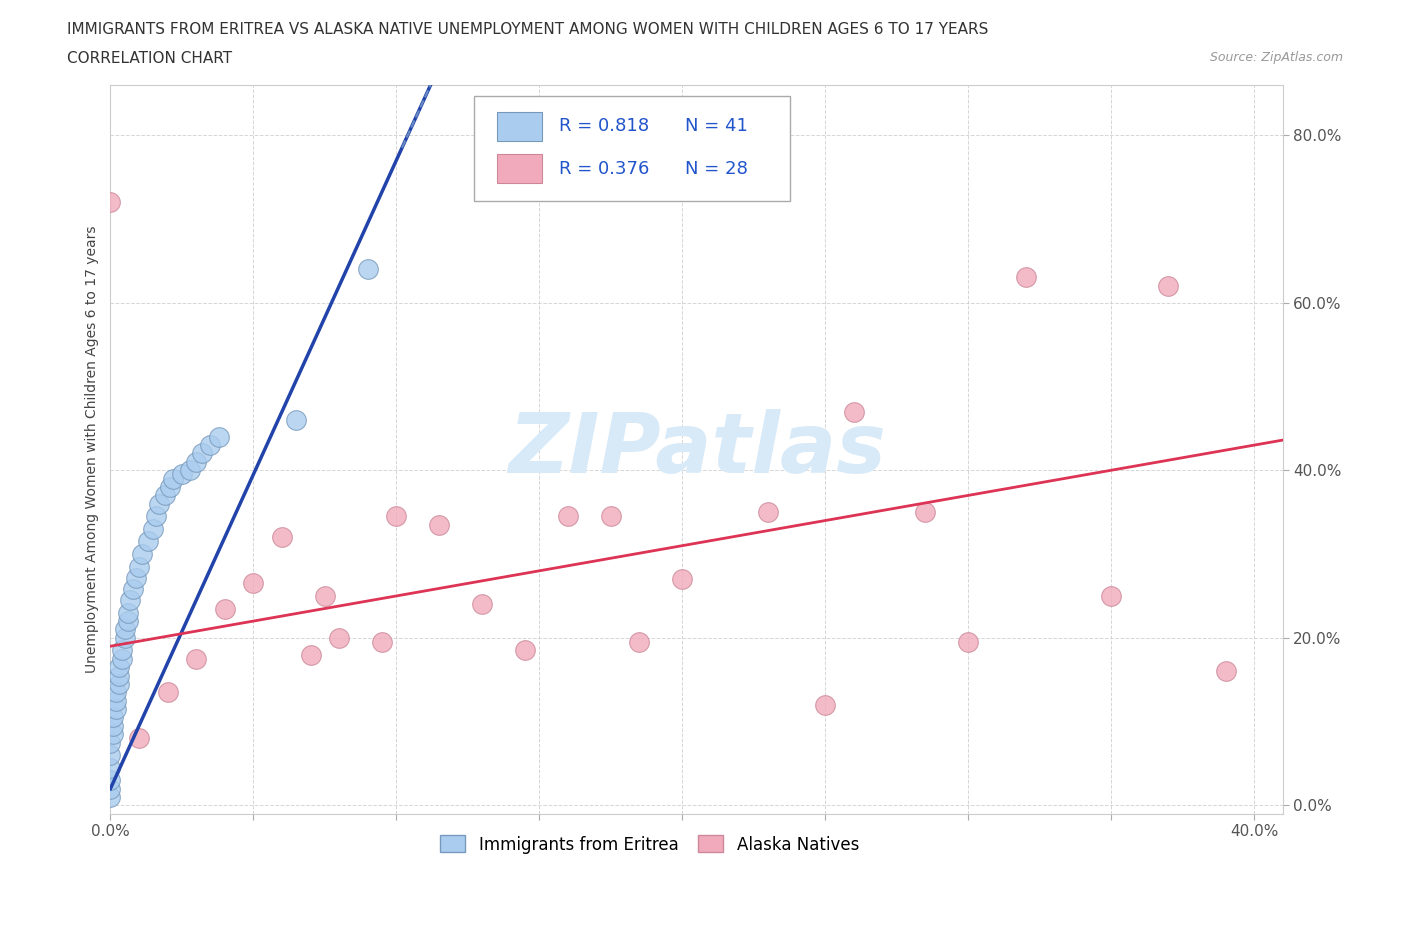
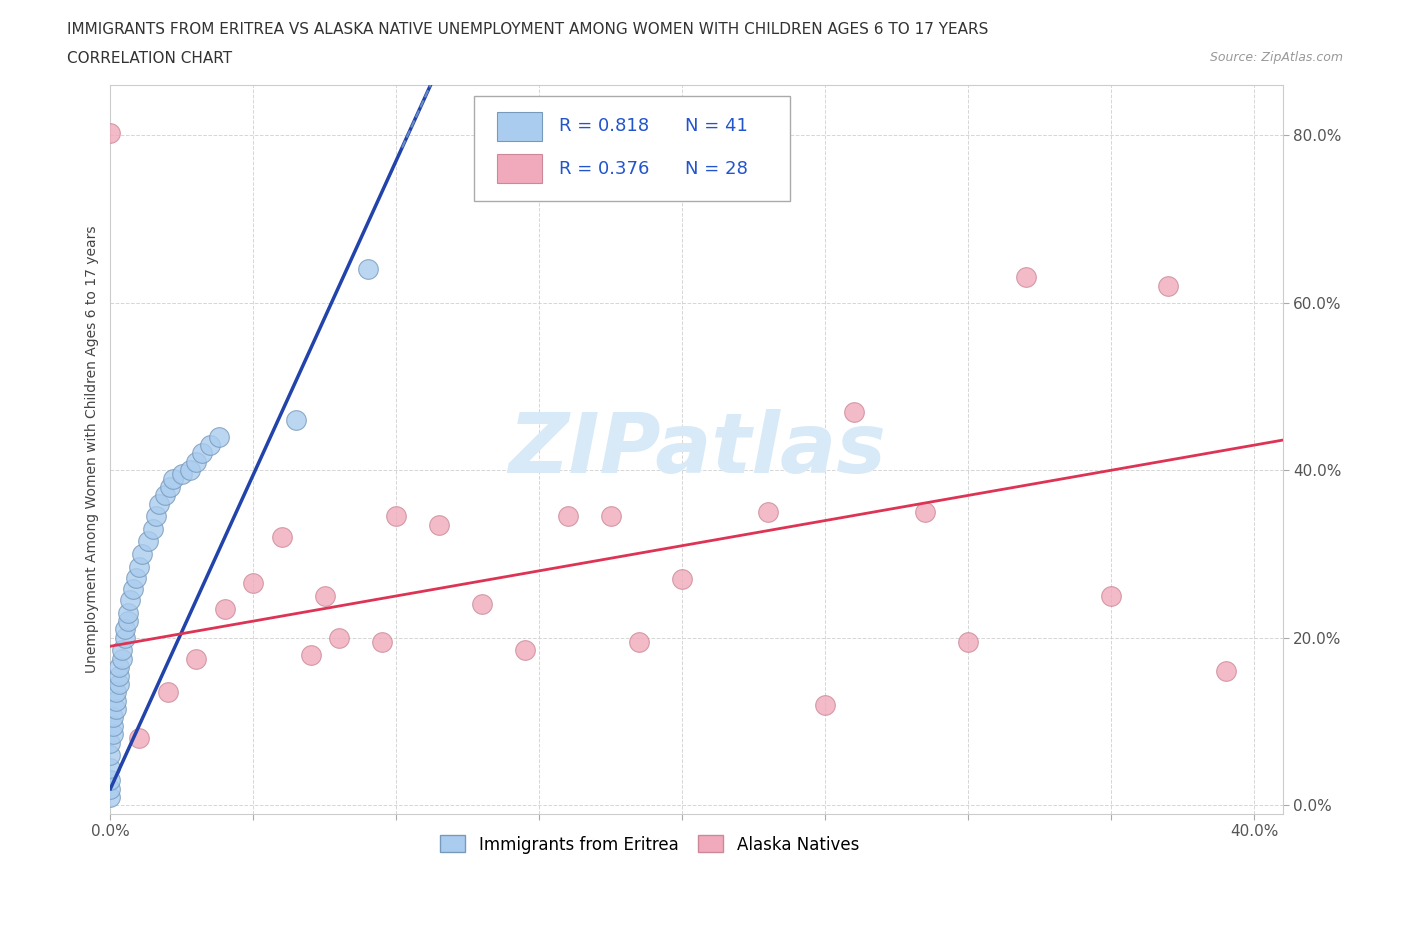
Alaska Natives/0.0%: 72.0% -> 80.2%
